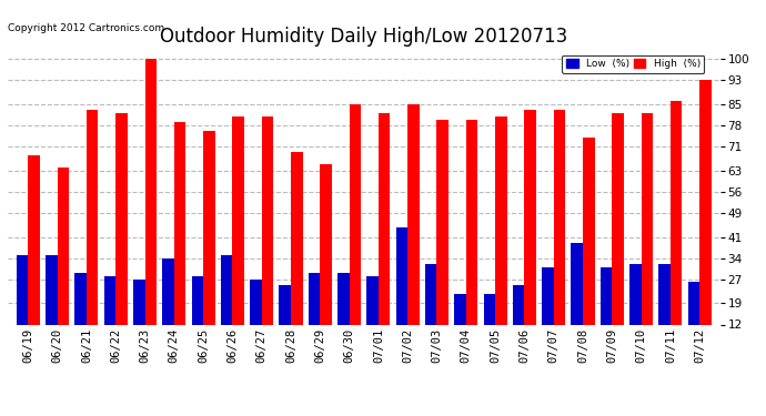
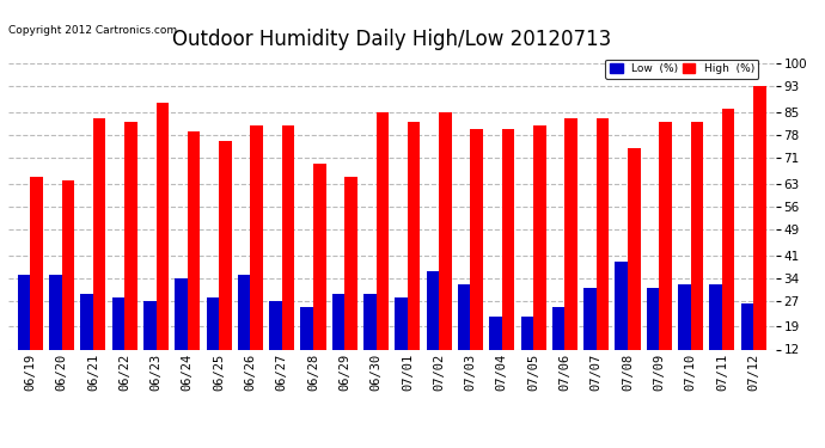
High (%)/06/19: 68 -> 65
High (%)/06/23: 100 -> 88
Low (%)/07/02: 44 -> 36
